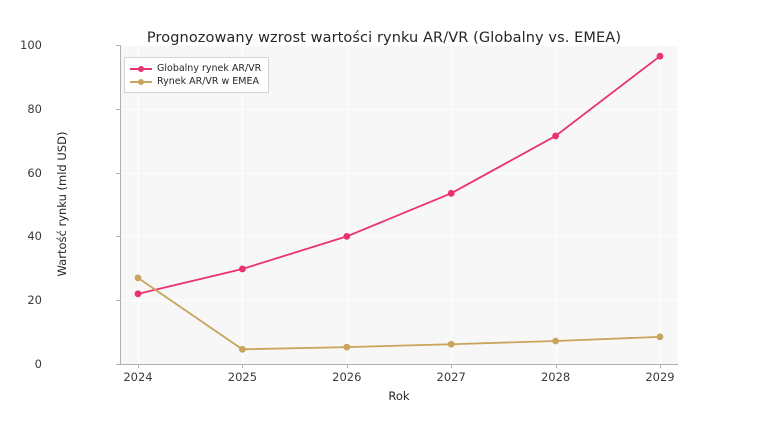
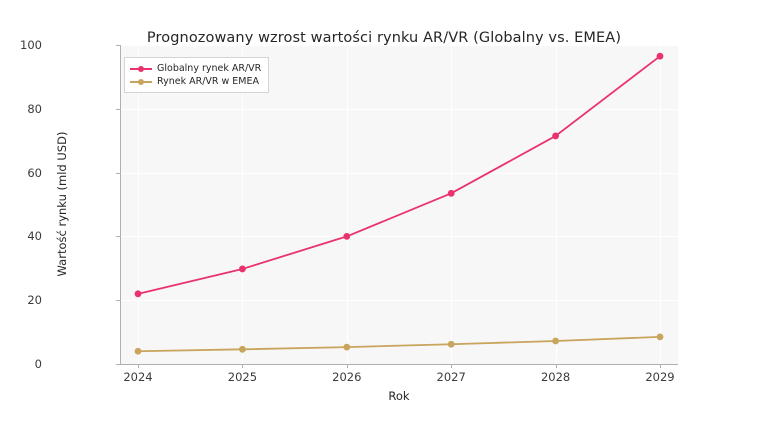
Rynek AR/VR w EMEA/2024: 27 -> 4
